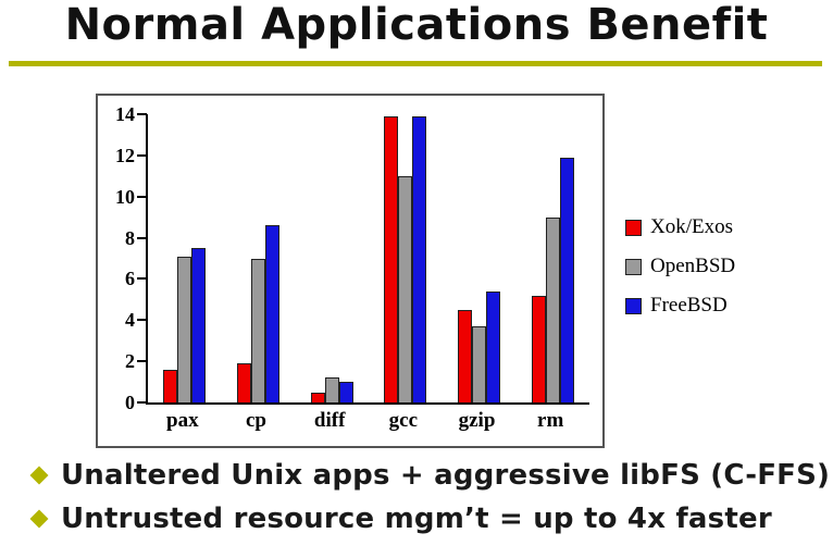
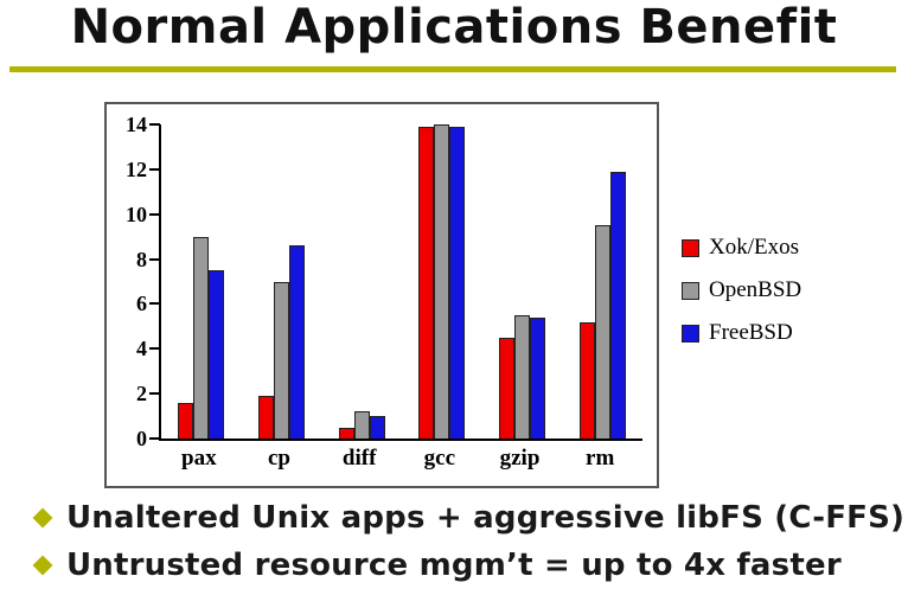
OpenBSD/pax: 7.1 -> 9.0
OpenBSD/gcc: 11.0 -> 14.0
OpenBSD/gzip: 3.7 -> 5.5
OpenBSD/rm: 9.0 -> 9.5
